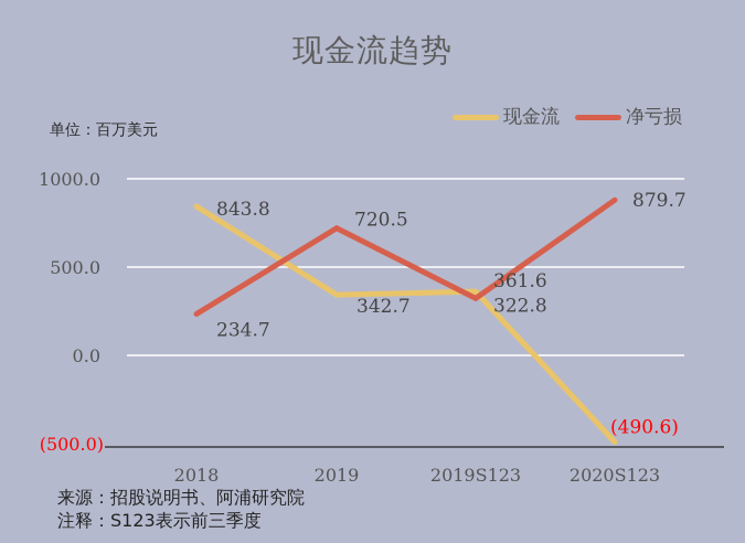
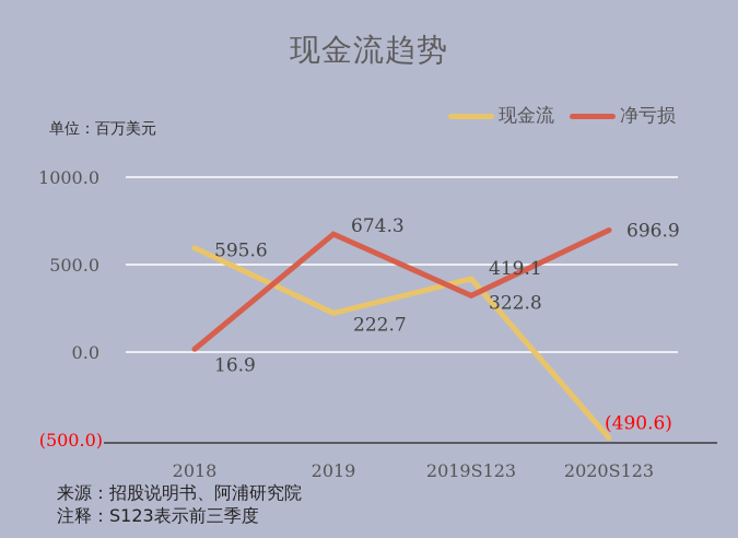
现金流/2018: 843.8 -> 595.6
净亏损/2018: 234.7 -> 16.9
现金流/2019: 342.7 -> 222.7
净亏损/2019: 720.5 -> 674.3
现金流/2019S123: 361.6 -> 419.1
净亏损/2020S123: 879.7 -> 696.9
